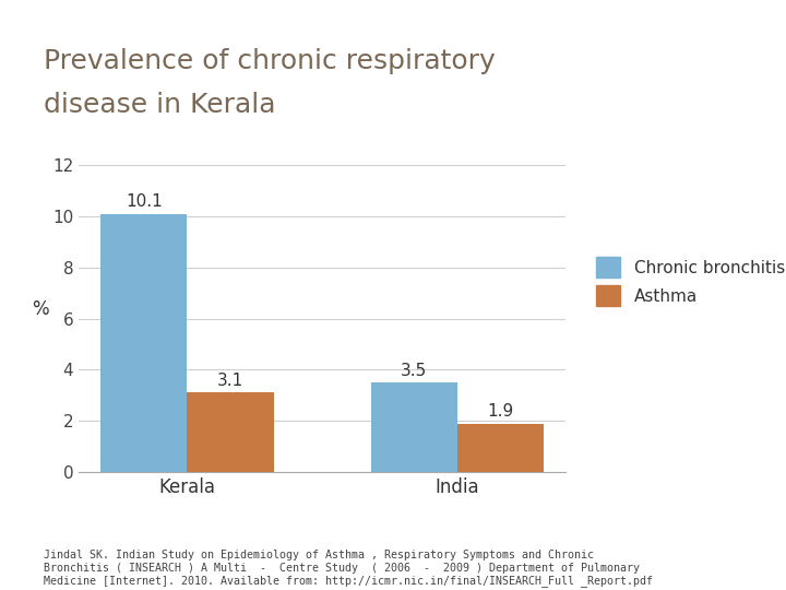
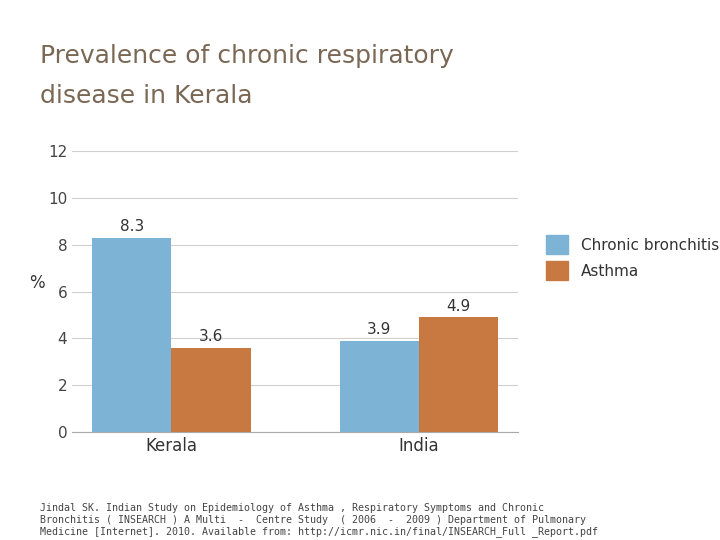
Chronic bronchitis/Kerala: 10.1 -> 8.3
Asthma/Kerala: 3.1 -> 3.6
Chronic bronchitis/India: 3.5 -> 3.9
Asthma/India: 1.9 -> 4.9
